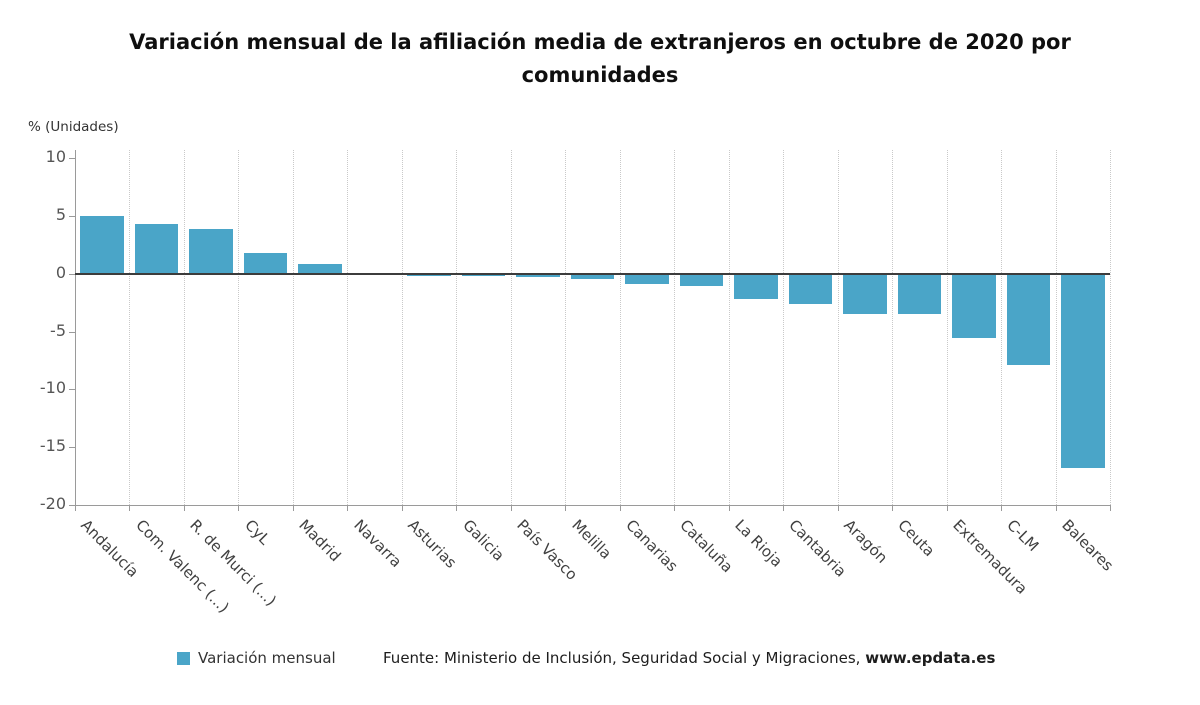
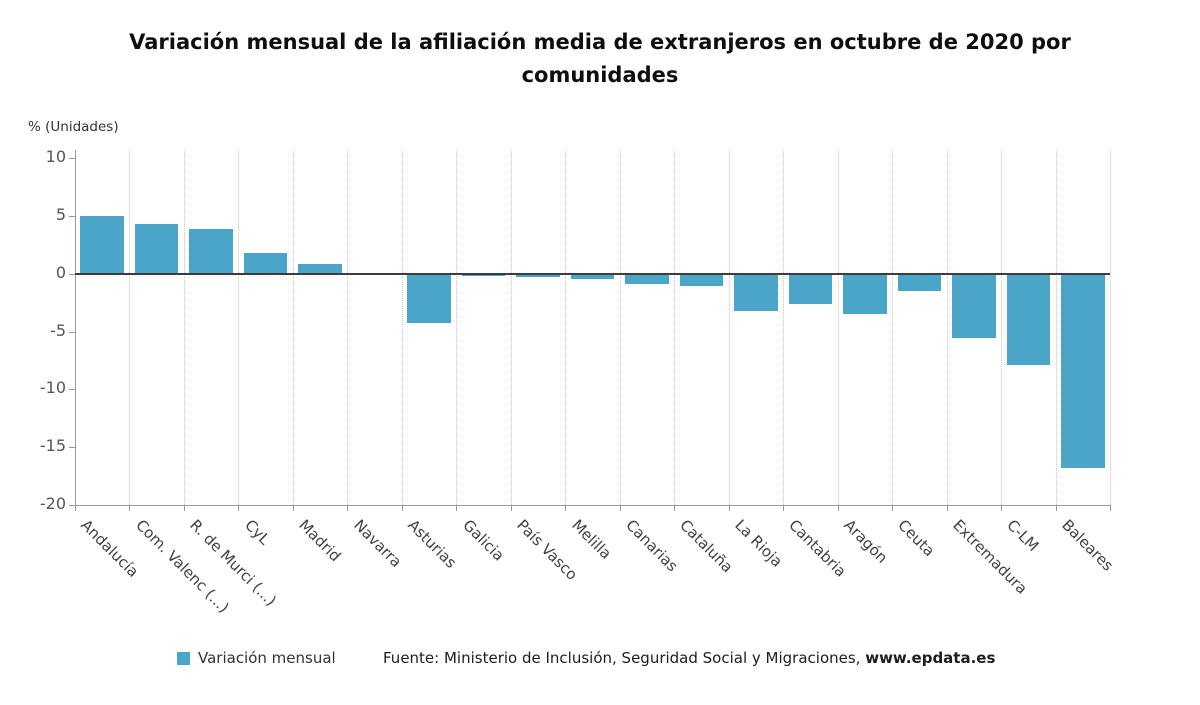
Asturias: -0.2 -> -4.3
La Rioja: -2.2 -> -3.2
Ceuta: -3.5 -> -1.5
